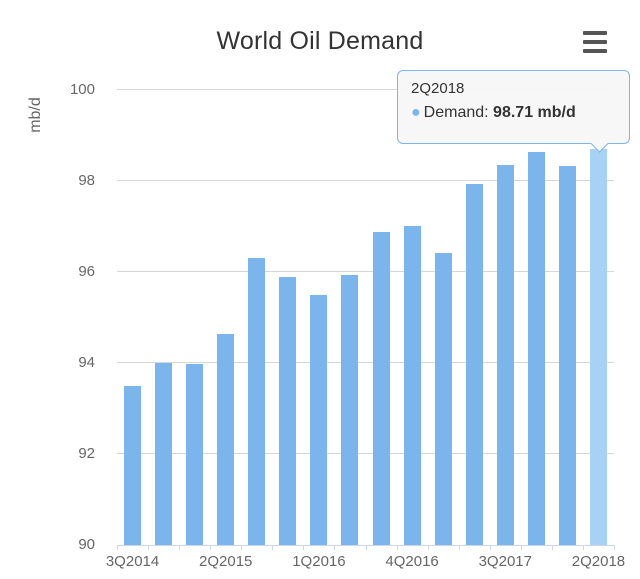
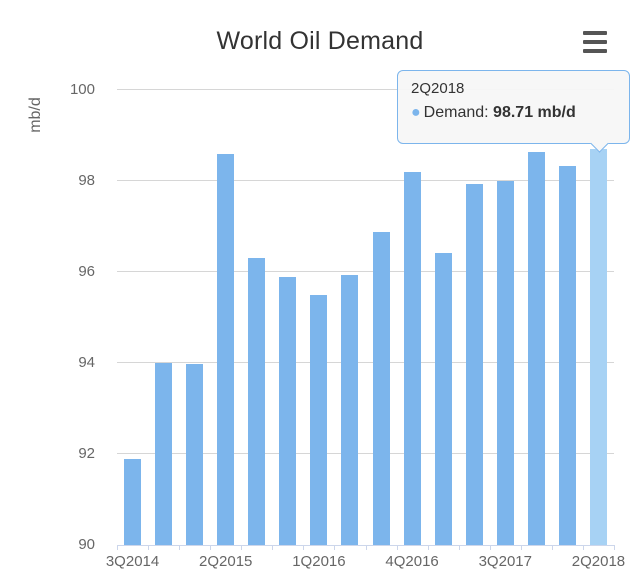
3Q2014: 93.5 -> 91.9
2Q2015: 94.6 -> 98.6
4Q2016: 97.0 -> 98.2
3Q2017: 98.4 -> 98.0
